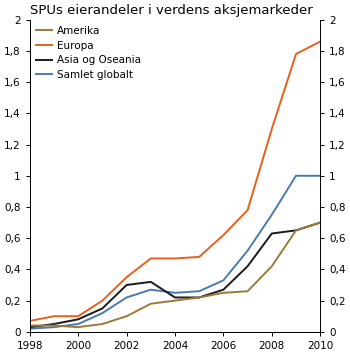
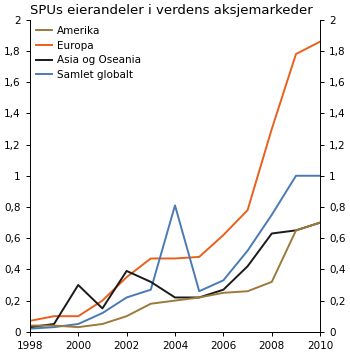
Asia og Oseania/2000: 0,08 -> 0,30
Asia og Oseania/2002: 0,30 -> 0,39
Samlet globalt/2004: 0,25 -> 0,81
Amerika/2008: 0,42 -> 0,32
